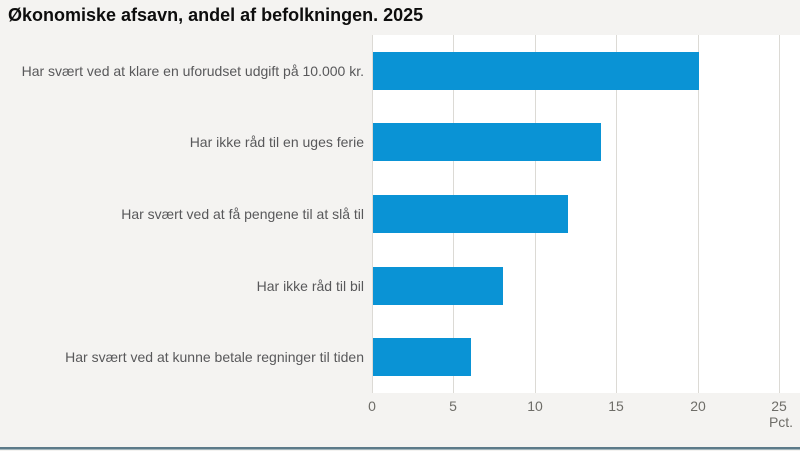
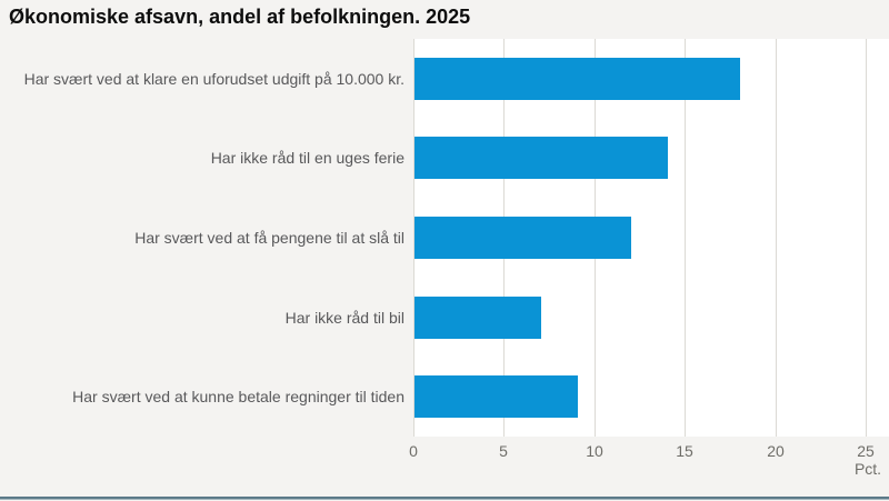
Har svært ved at klare en uforudset udgift på 10.000 kr.: 20 -> 18
Har ikke råd til bil: 8 -> 7
Har svært ved at kunne betale regninger til tiden: 6 -> 9
